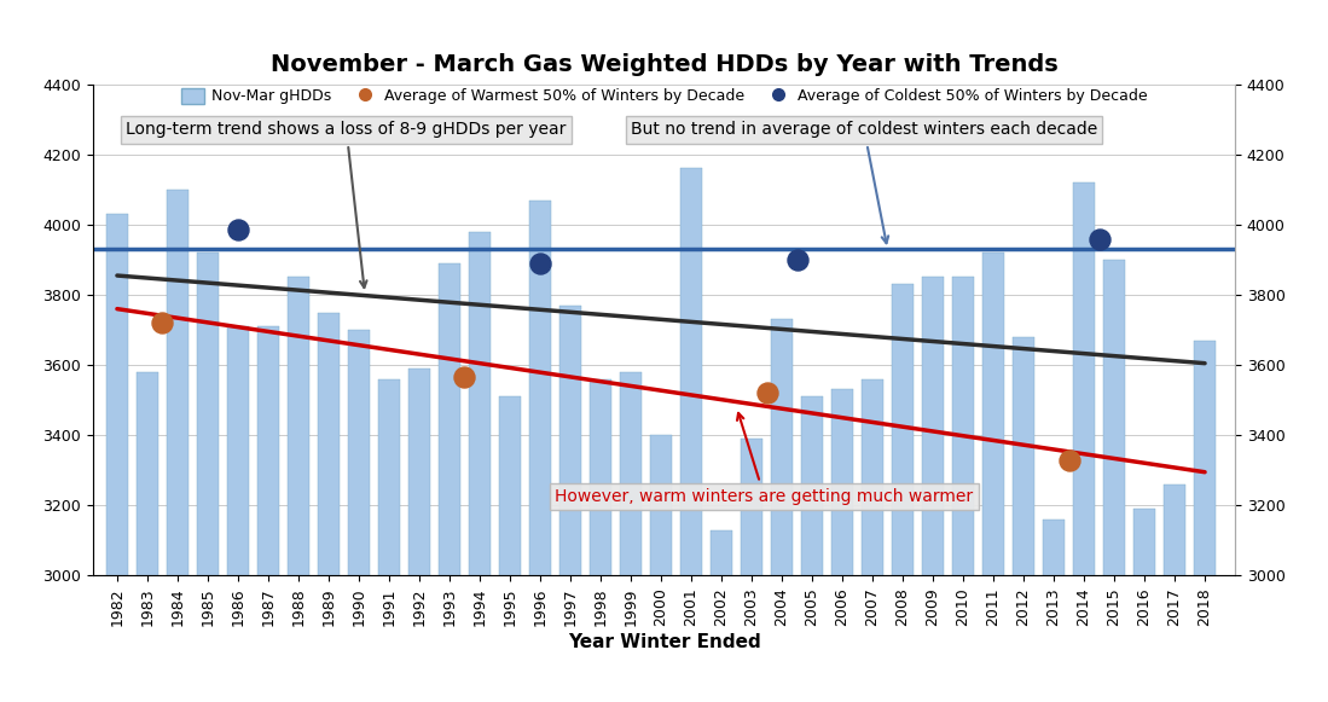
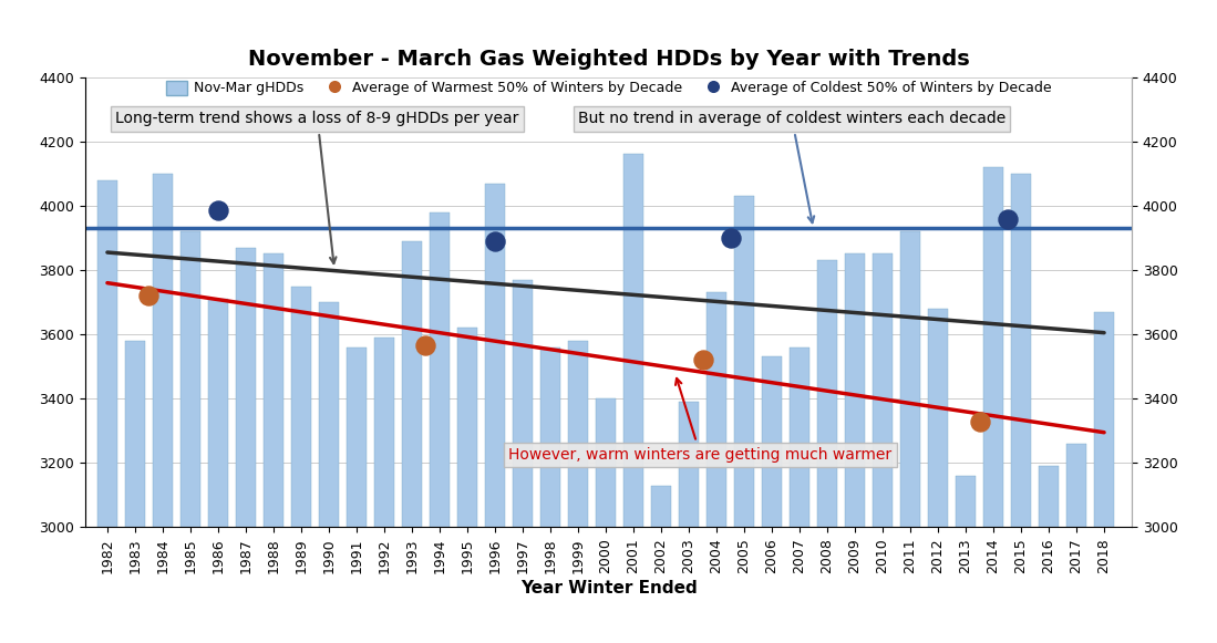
Nov-Mar gHDDs/1982: 4030 -> 4080
Nov-Mar gHDDs/1987: 3710 -> 3870
Nov-Mar gHDDs/1995: 3510 -> 3620
Nov-Mar gHDDs/2005: 3510 -> 4030
Nov-Mar gHDDs/2015: 3900 -> 4100
